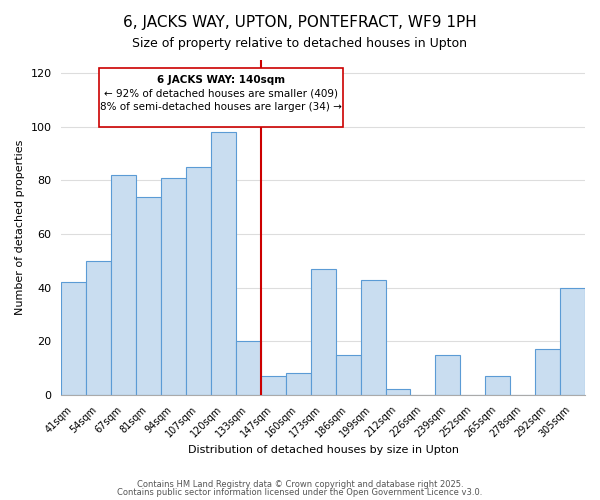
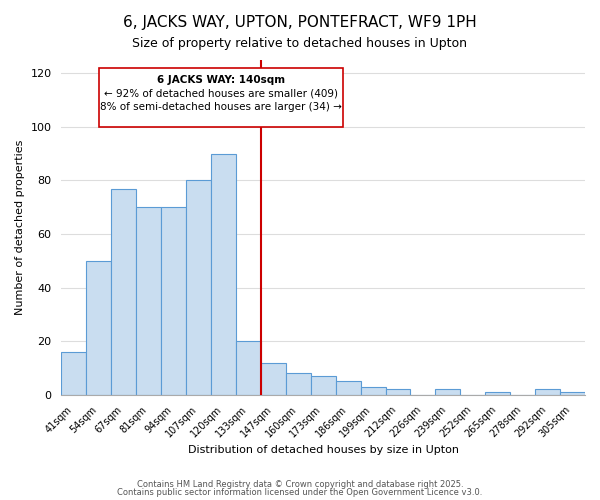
41sqm: 42 -> 16
67sqm: 82 -> 77
81sqm: 74 -> 70
94sqm: 81 -> 70
107sqm: 85 -> 80
120sqm: 98 -> 90
147sqm: 7 -> 12
173sqm: 47 -> 7
186sqm: 15 -> 5
199sqm: 43 -> 3
239sqm: 15 -> 2
265sqm: 7 -> 1
292sqm: 17 -> 2
305sqm: 40 -> 1
